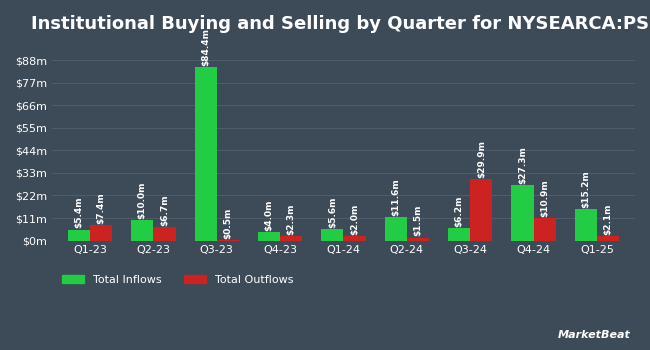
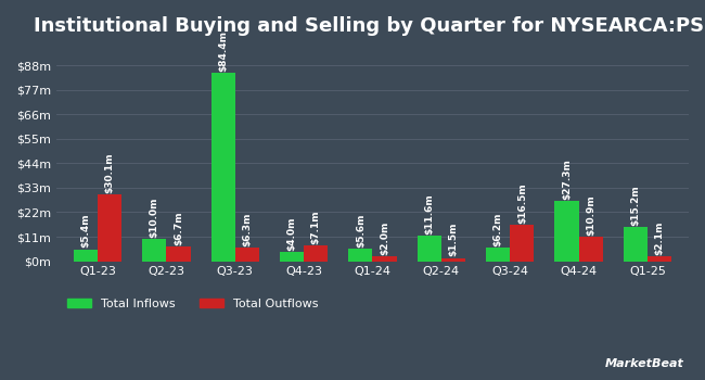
Total Outflows/Q1-23: $7.4m -> $30.1m
Total Outflows/Q3-23: $0.5m -> $6.3m
Total Outflows/Q4-23: $2.3m -> $7.1m
Total Outflows/Q3-24: $29.9m -> $16.5m
